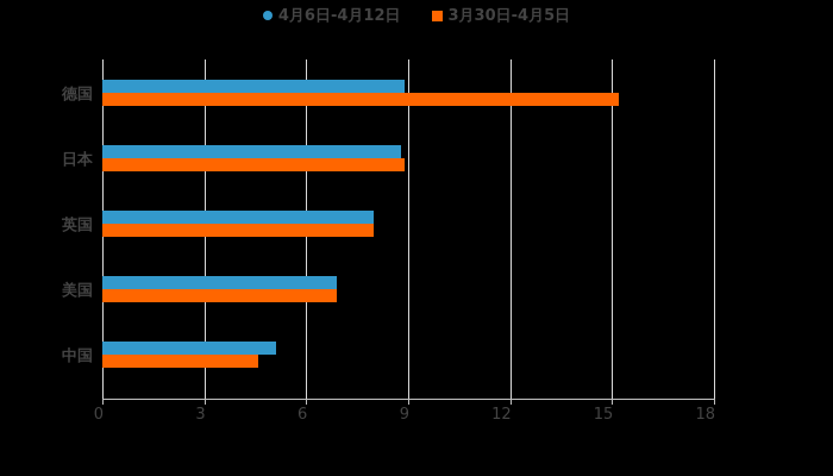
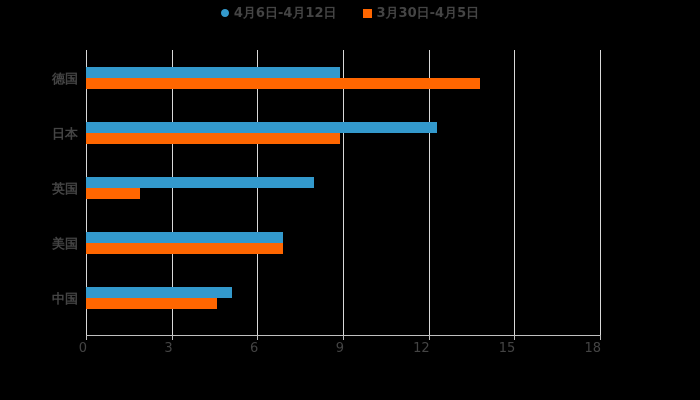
3月30日-4月5日/德国: 15.2 -> 13.8
4月6日-4月12日/日本: 8.8 -> 12.3
3月30日-4月5日/英国: 8.0 -> 1.9
